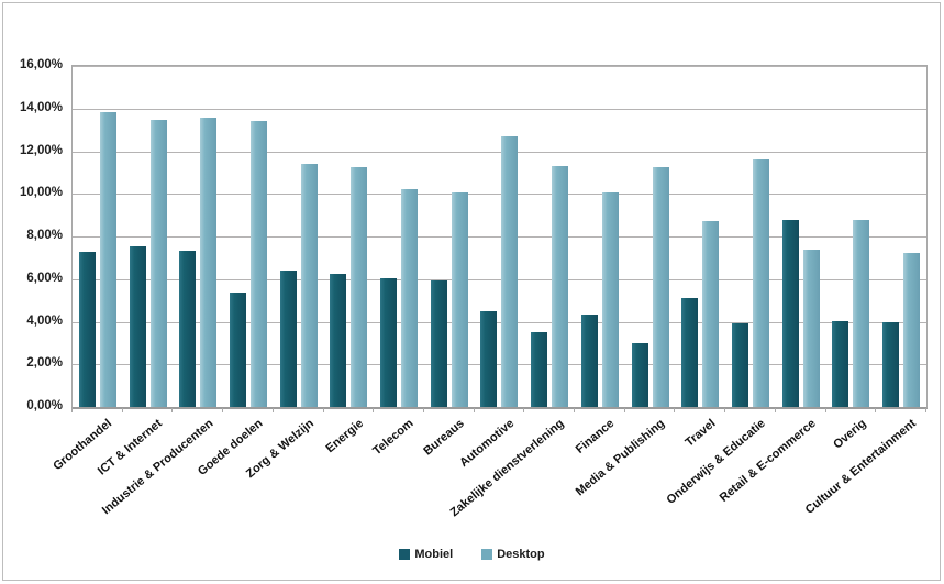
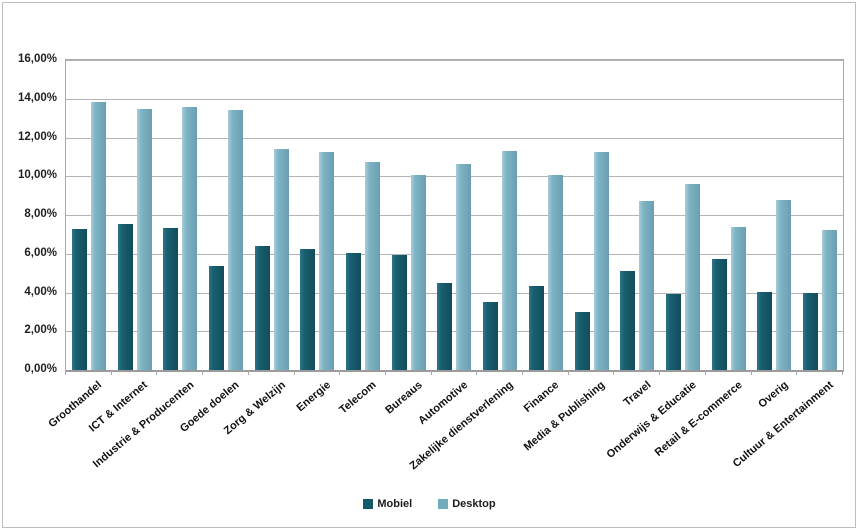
Desktop/Telecom: 10,2% -> 10,8%
Desktop/Automotive: 12,7% -> 10,7%
Desktop/Onderwijs & Educatie: 11,6% -> 9,6%
Mobiel/Retail & E-commerce: 8,8% -> 5,8%
